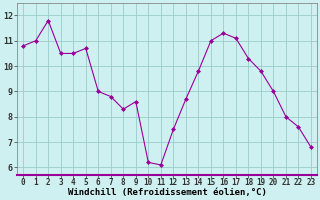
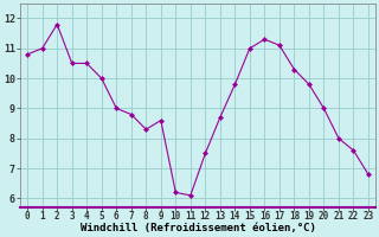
5: 10.7 -> 10.0
